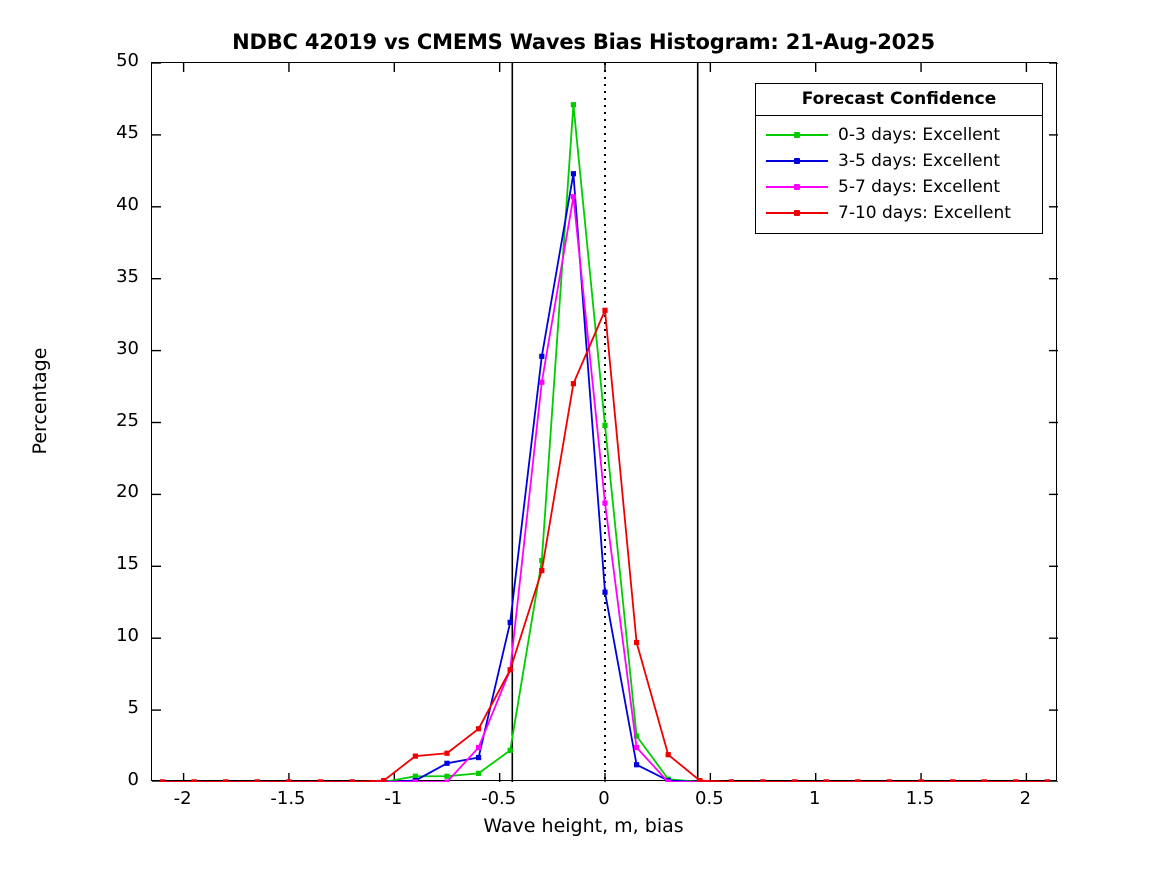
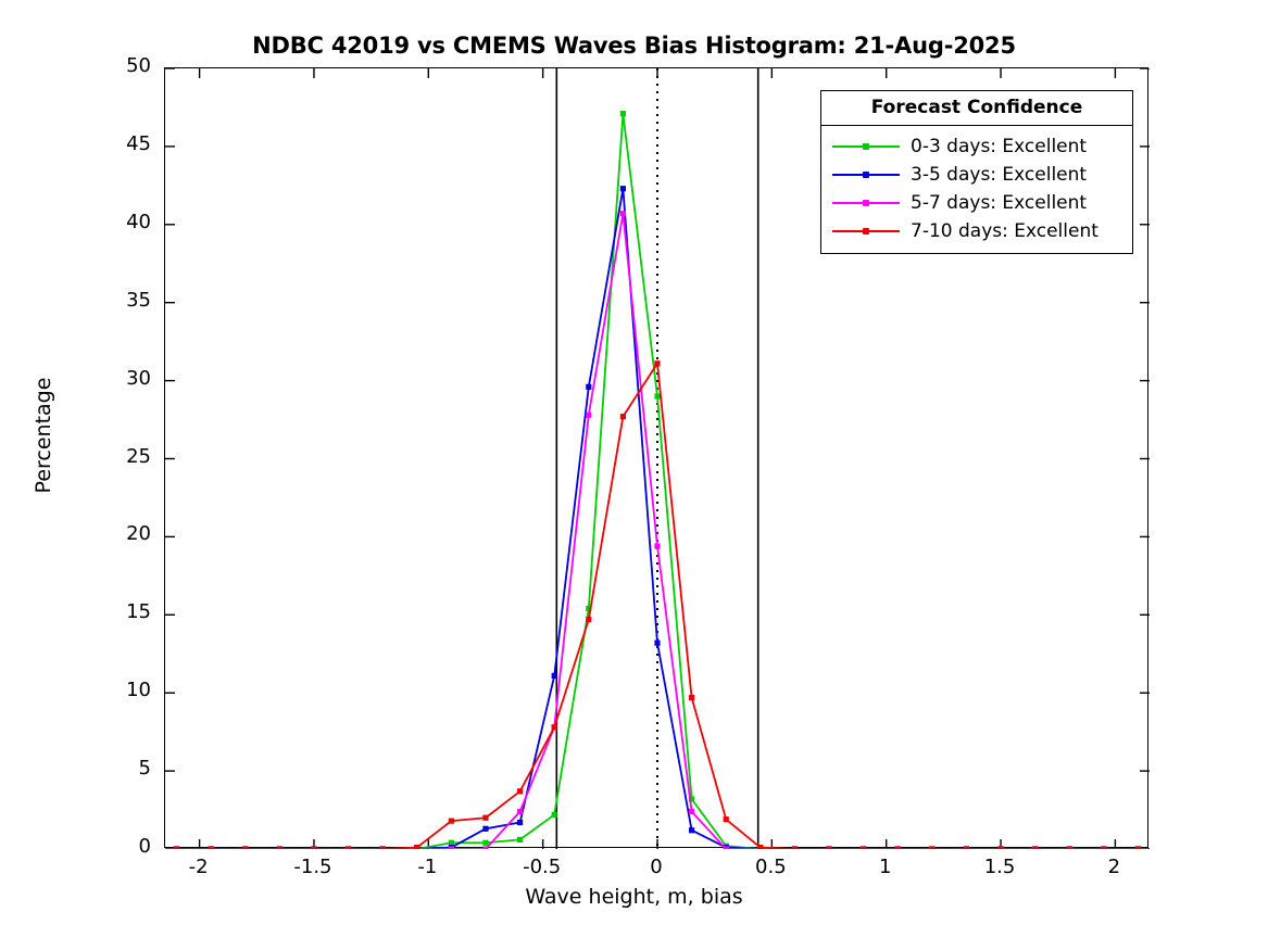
0-3 days: Excellent/0: 24.8 -> 29.0
7-10 days: Excellent/0: 32.8 -> 31.1
